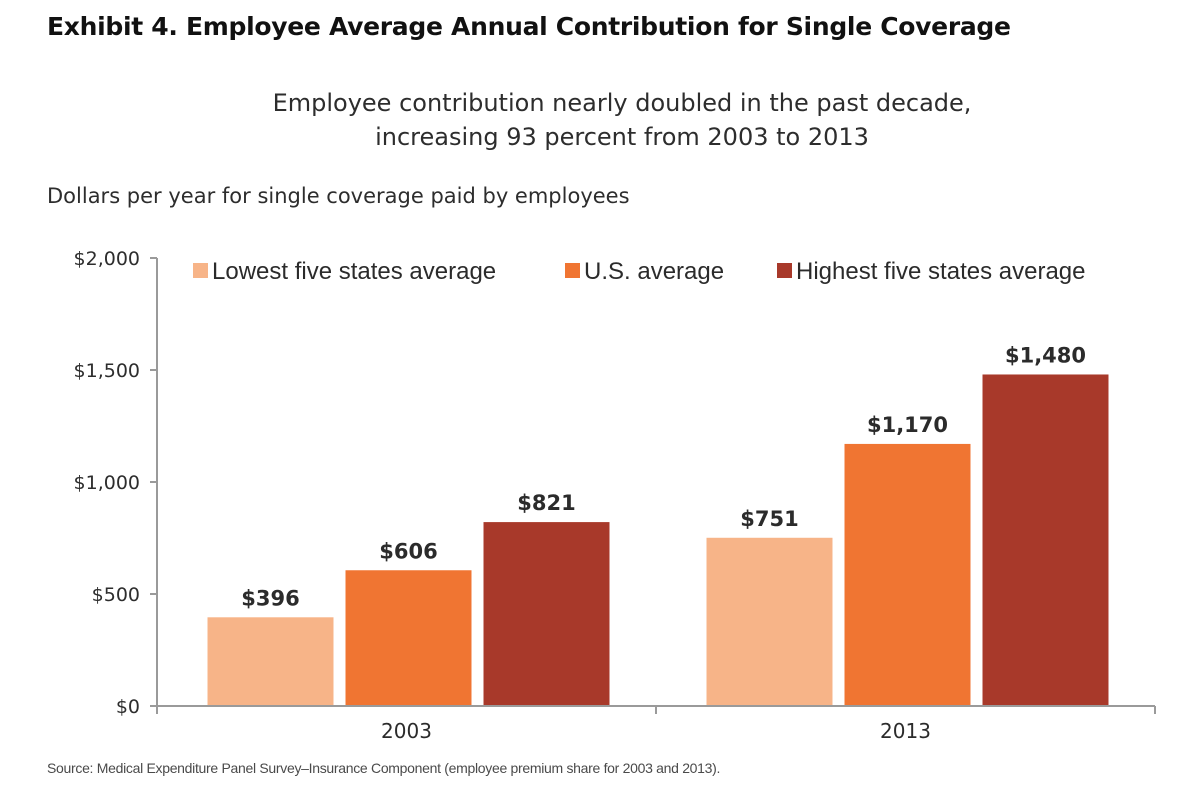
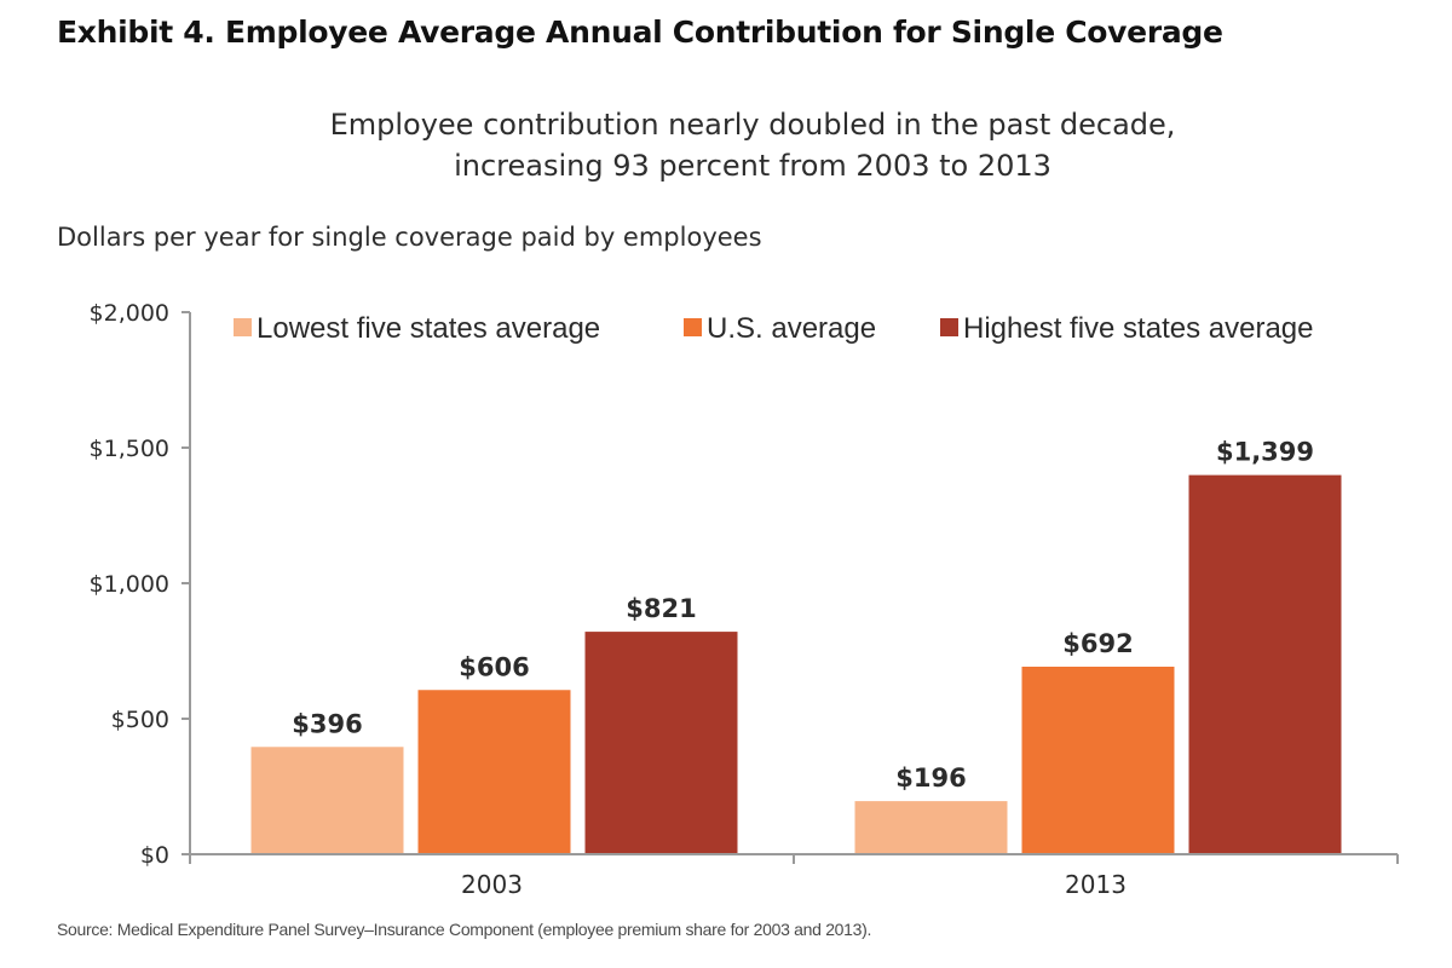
Lowest five states average/2013: $751 -> $196
U.S. average/2013: $1,170 -> $692
Highest five states average/2013: $1,480 -> $1,399
